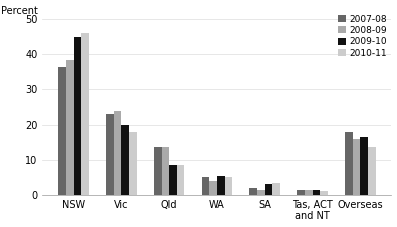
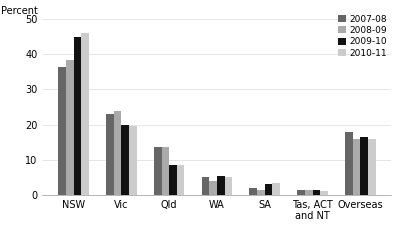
2010-11/Vic: 18.0 -> 19.5
2010-11/Overseas: 13.5 -> 16.0
